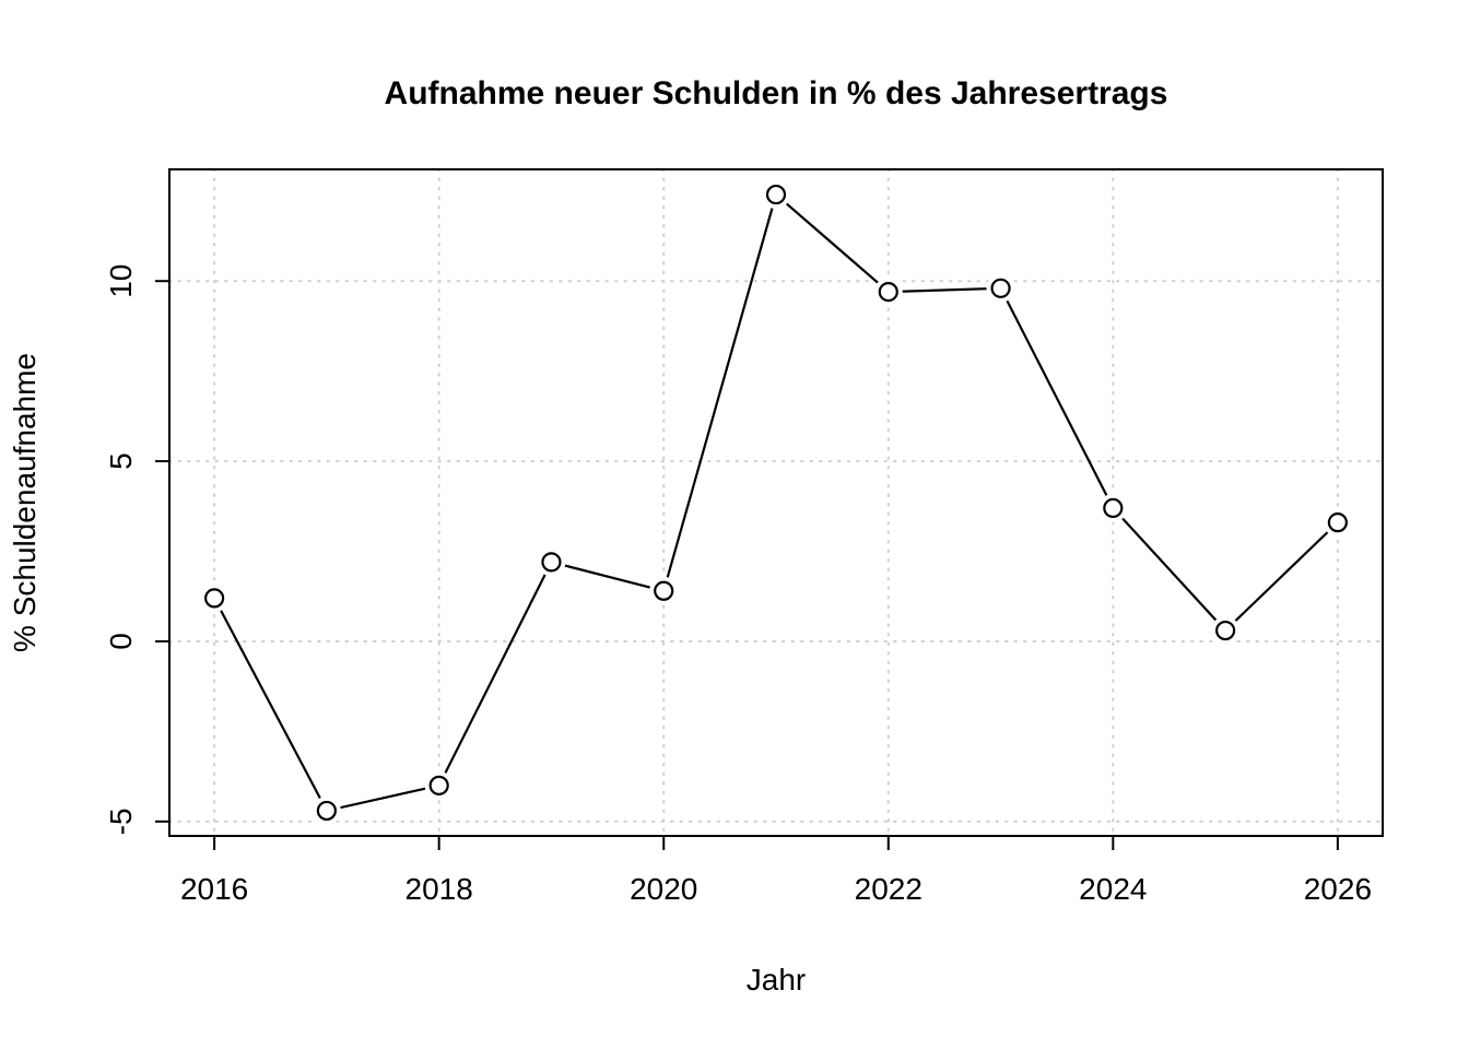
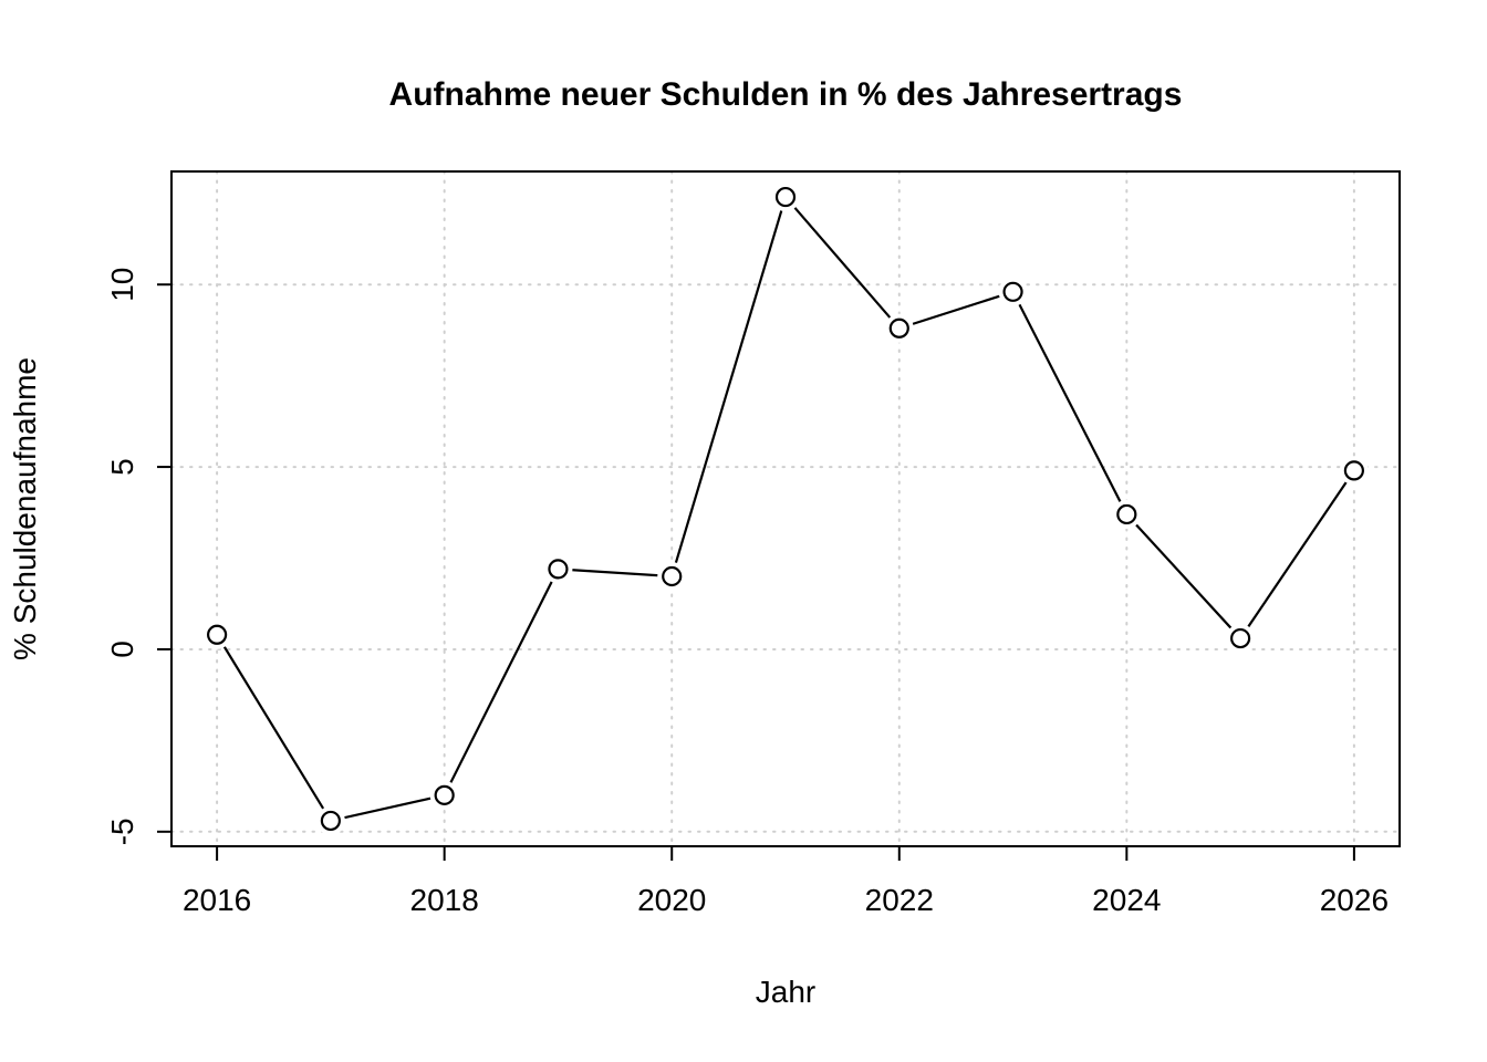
2016: 1.2 -> 0.4
2020: 1.4 -> 2.0
2022: 9.7 -> 8.8
2026: 3.3 -> 4.9
